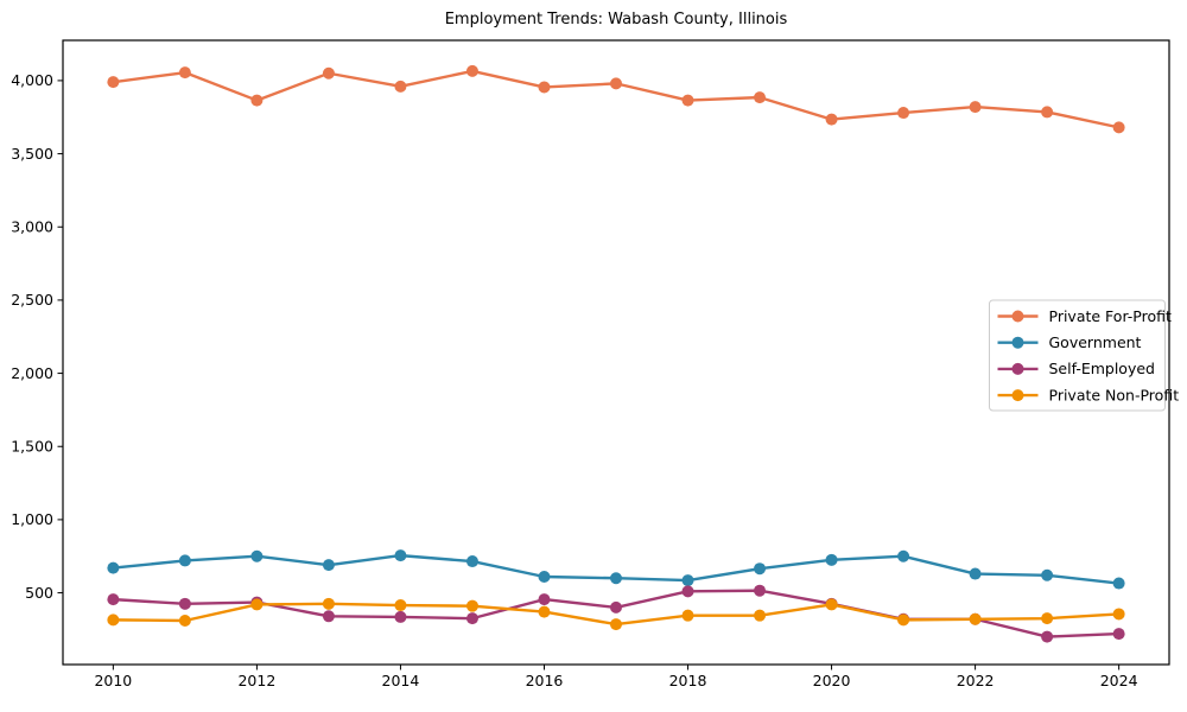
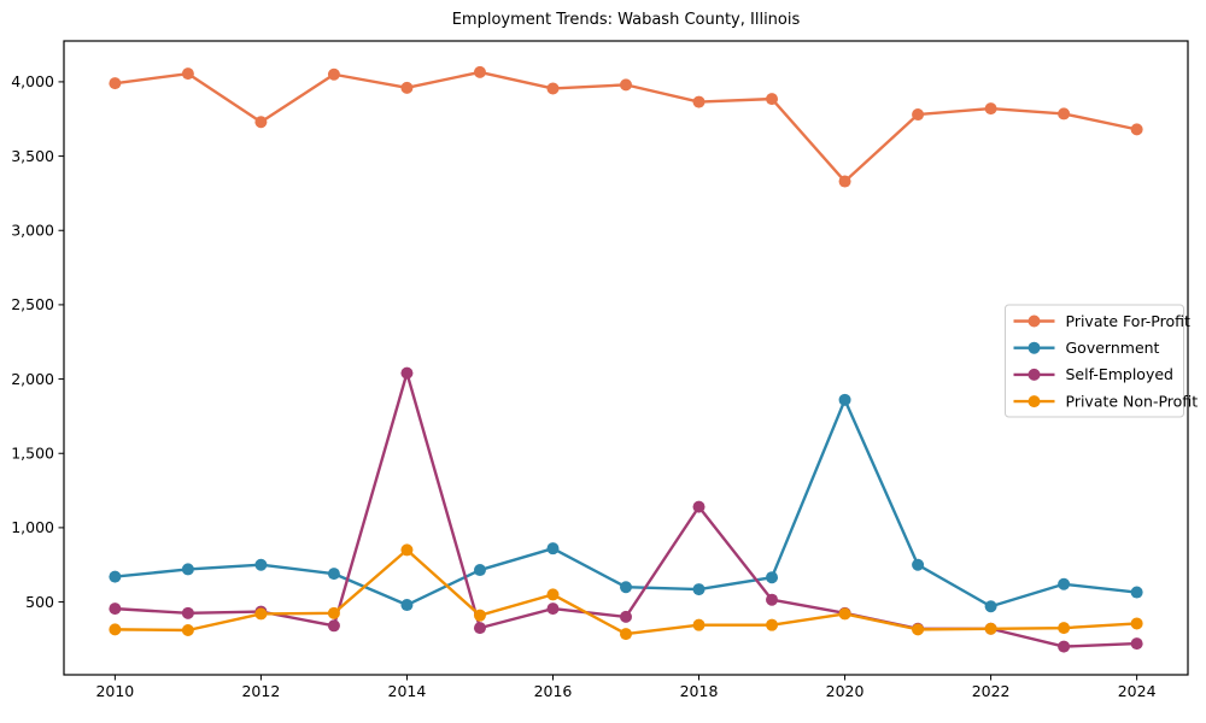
Private For-Profit/2012: 3860 -> 3730
Government/2014: 760 -> 480
Self-Employed/2014: 340 -> 2040
Private Non-Profit/2014: 420 -> 850
Government/2016: 610 -> 860
Private Non-Profit/2016: 370 -> 550
Self-Employed/2018: 510 -> 1140
Private For-Profit/2020: 3740 -> 3330
Government/2020: 720 -> 1860
Government/2022: 630 -> 470
